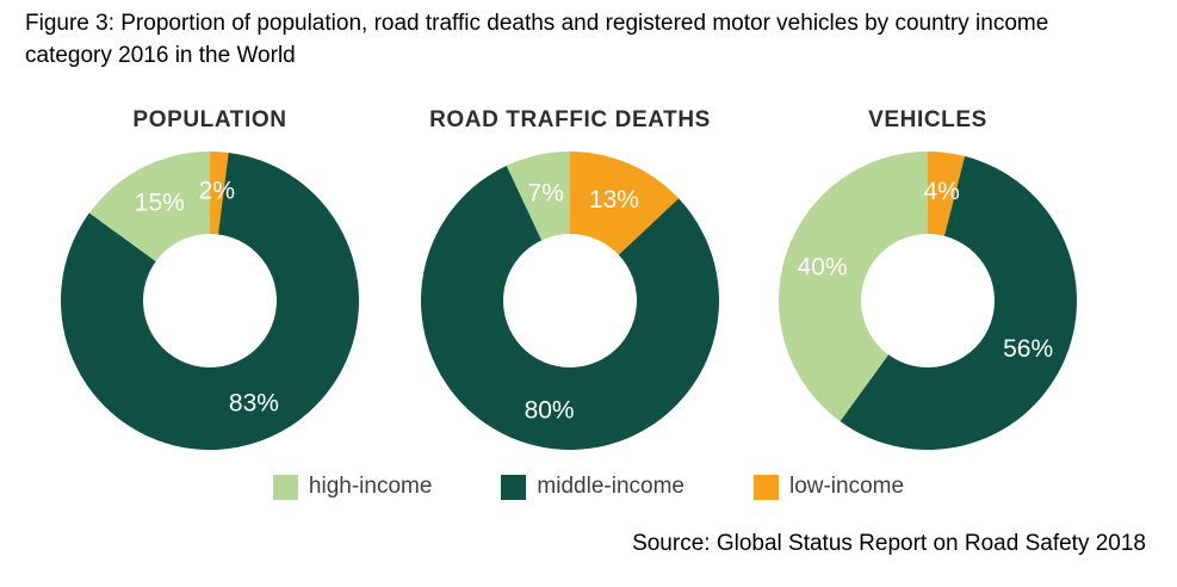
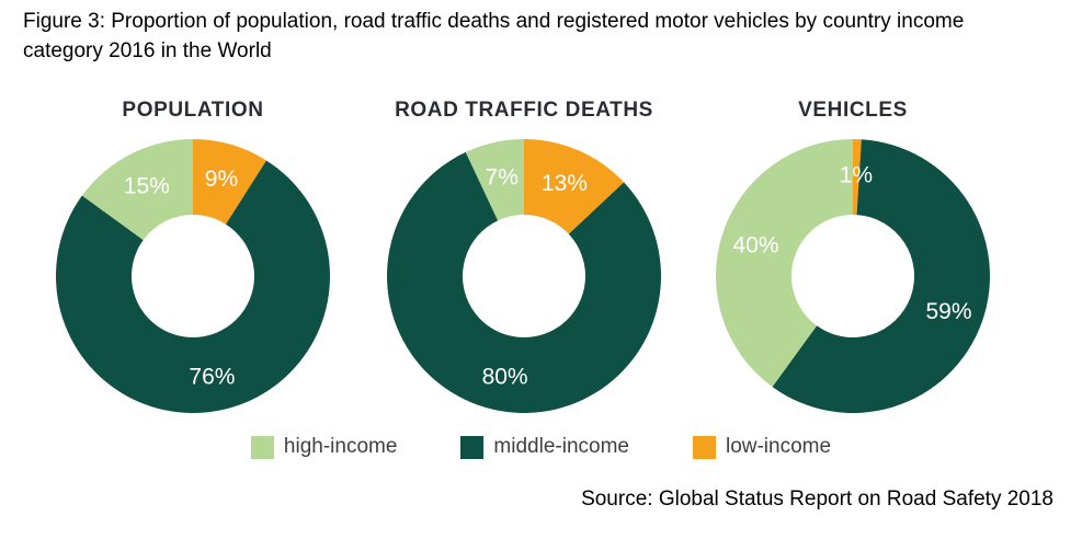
POPULATION/low-income: 2% -> 9%
POPULATION/middle-income: 83% -> 76%
VEHICLES/low-income: 4% -> 1%
VEHICLES/middle-income: 56% -> 59%
